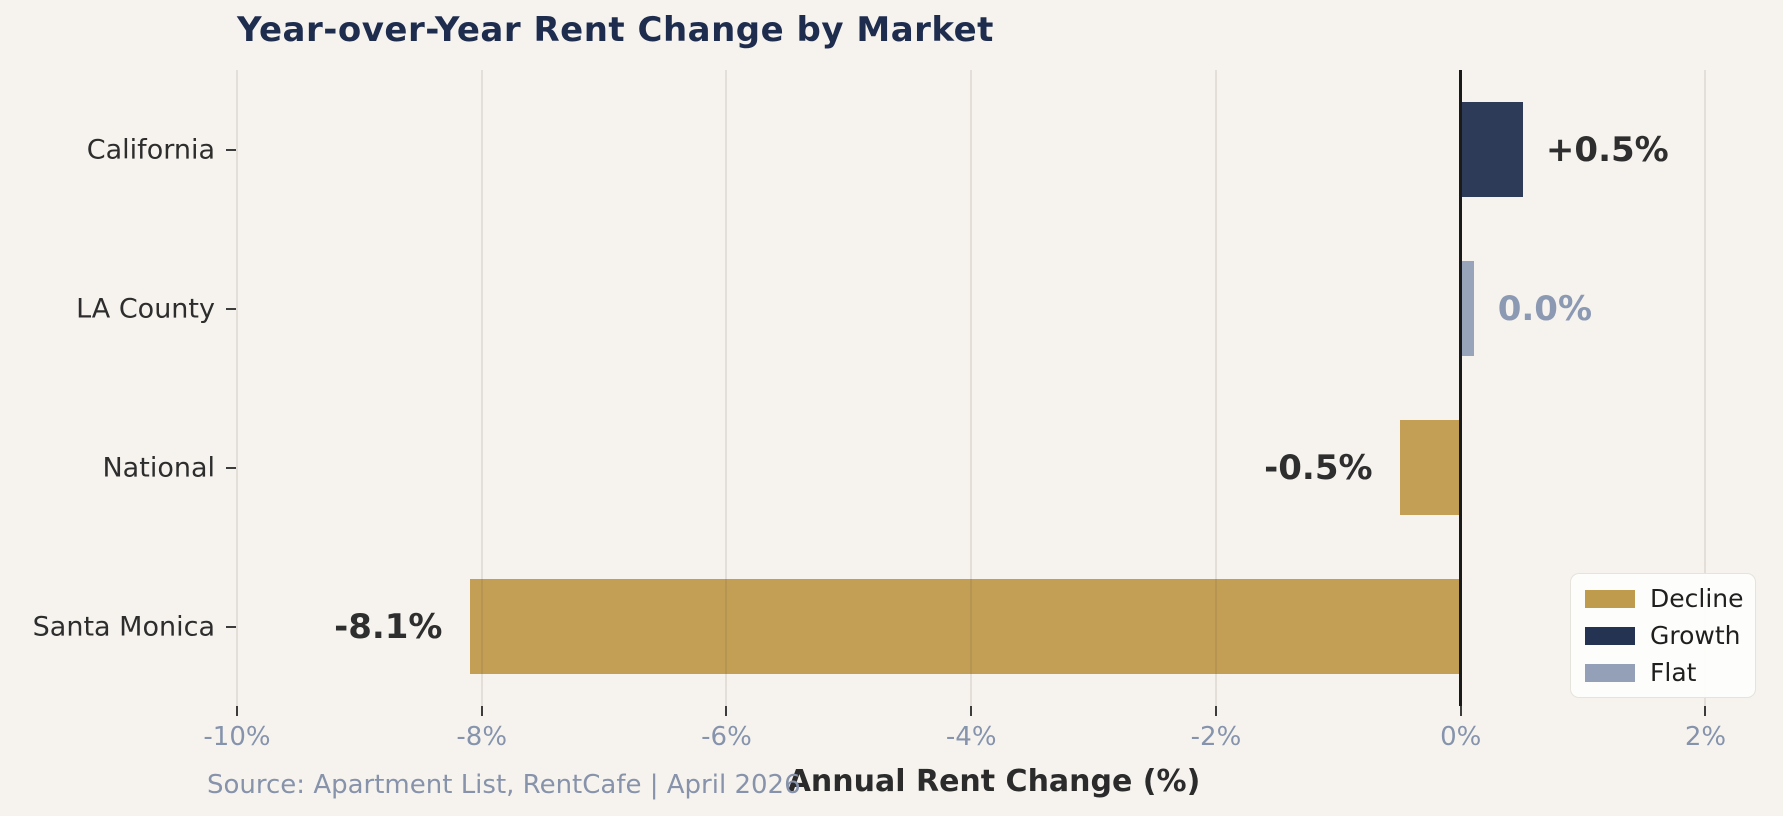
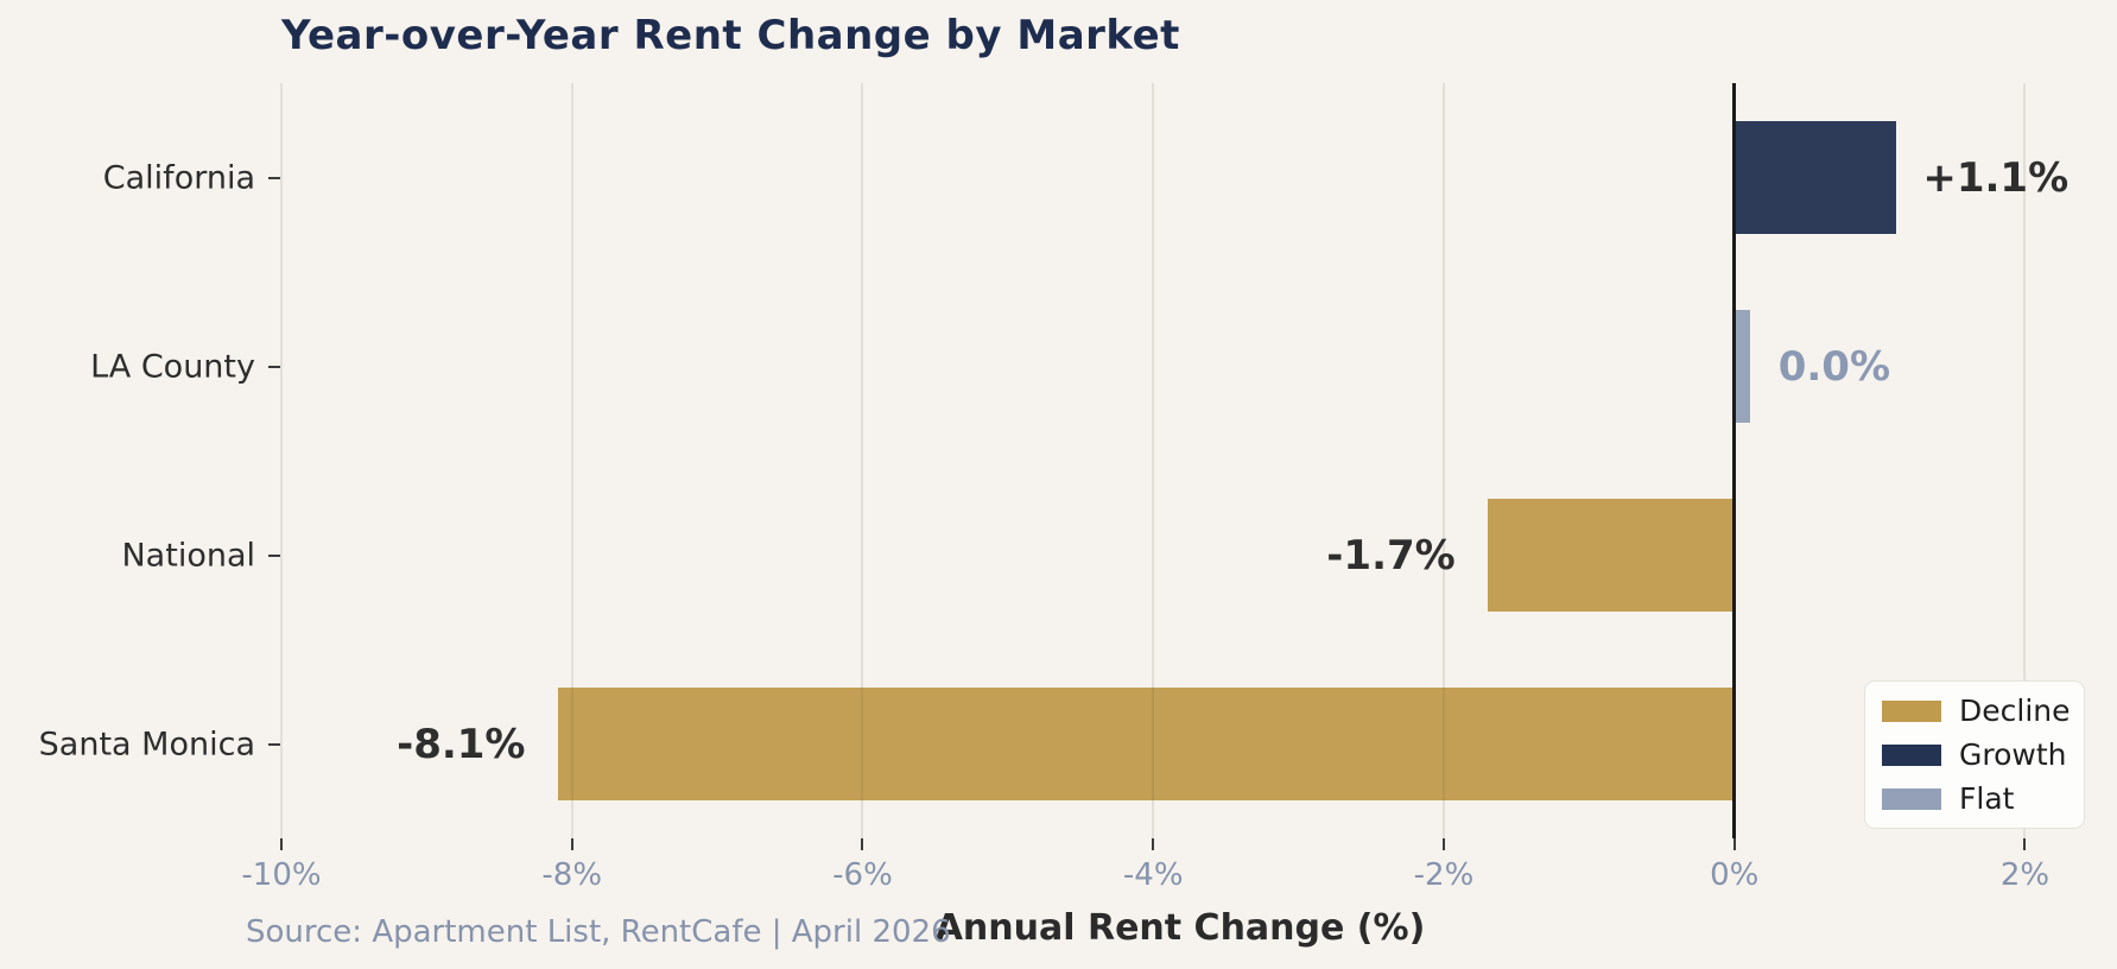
California: +0.5% -> +1.1%
National: -0.5% -> -1.7%
